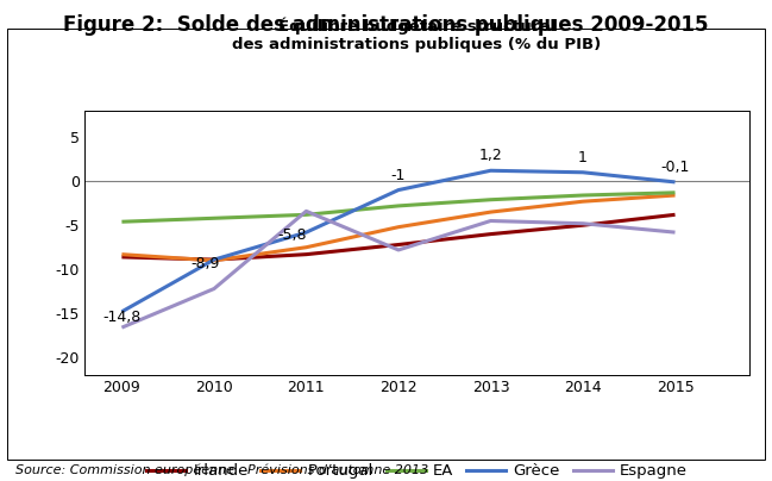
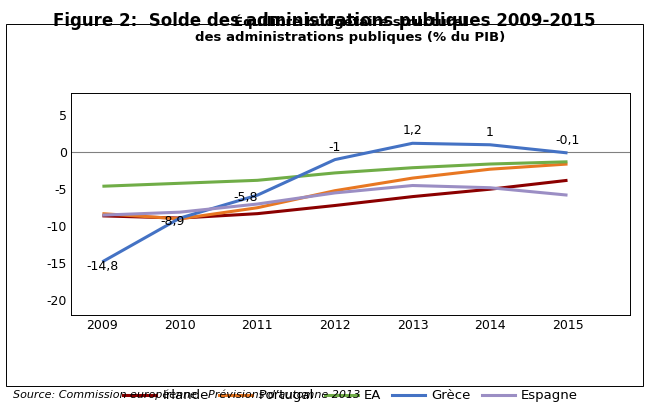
Espagne/2009: -16.6 -> -8.5
Espagne/2010: -12.2 -> -8.1
Espagne/2011: -3.4 -> -7.0
Espagne/2012: -7.8 -> -5.5
